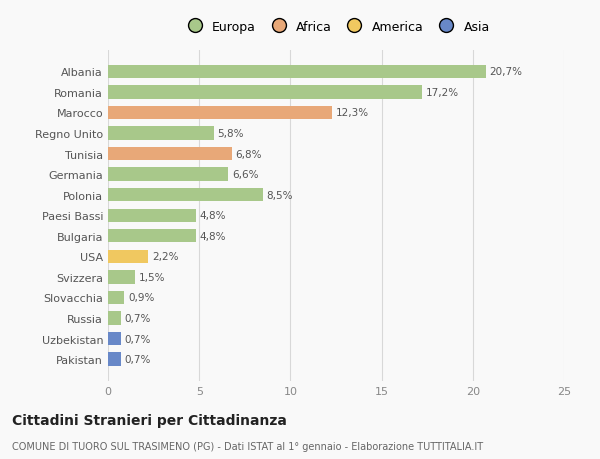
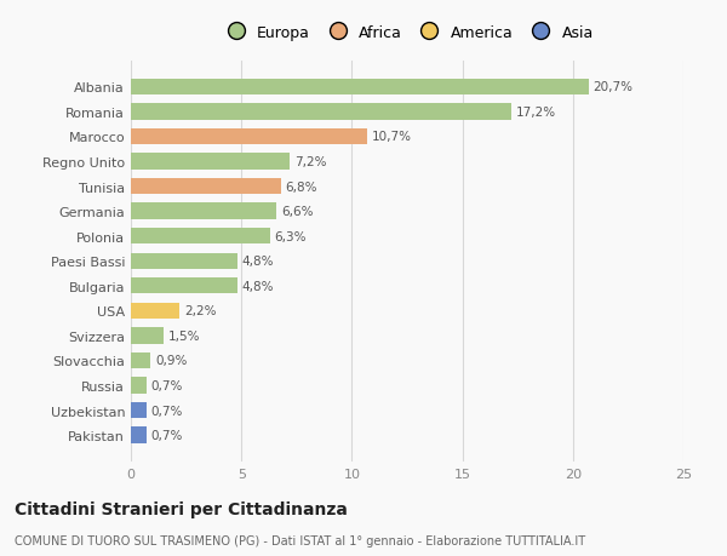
Marocco: 12,3% -> 10,7%
Regno Unito: 5,8% -> 7,2%
Polonia: 8,5% -> 6,3%
